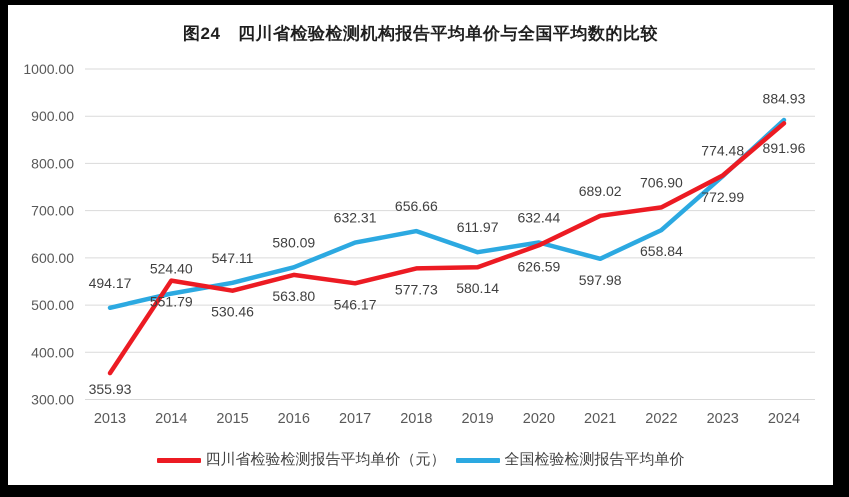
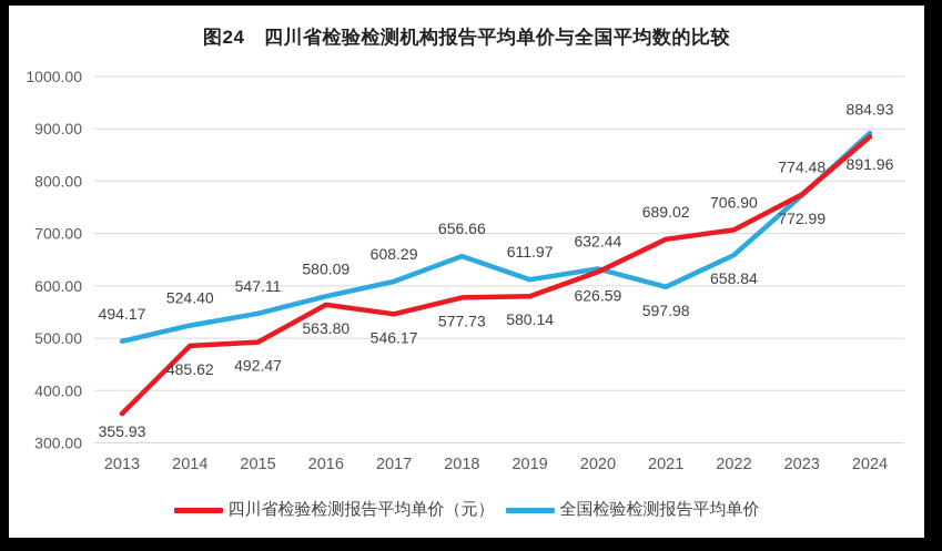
四川省检验检测报告平均单价（元）/2014: 551.79 -> 485.62
四川省检验检测报告平均单价（元）/2015: 530.46 -> 492.47
全国检验检测报告平均单价/2017: 632.31 -> 608.29
